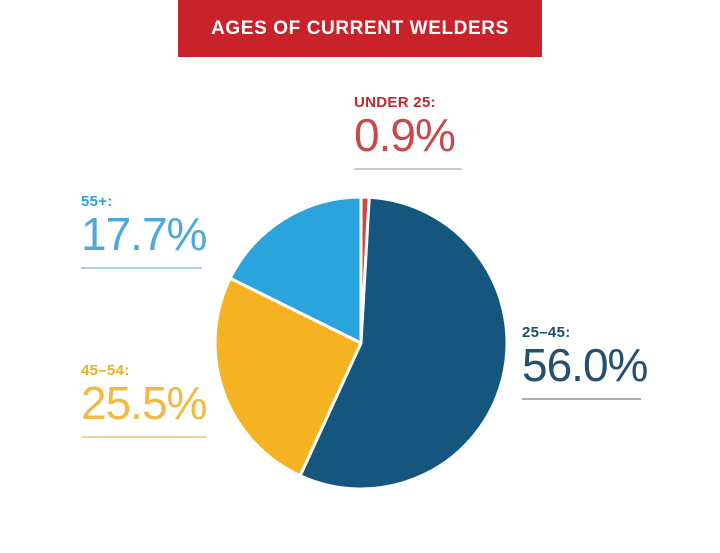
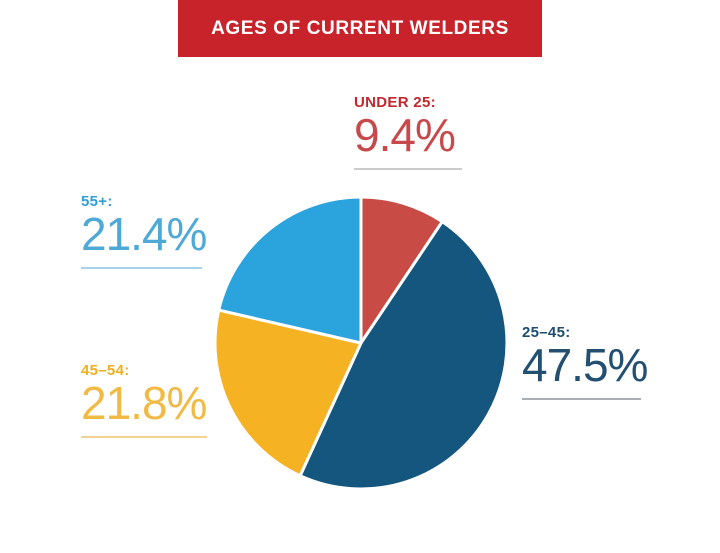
UNDER 25:: 0.9% -> 9.4%
25–45:: 56.0% -> 47.5%
45–54:: 25.5% -> 21.8%
55+:: 17.7% -> 21.4%
